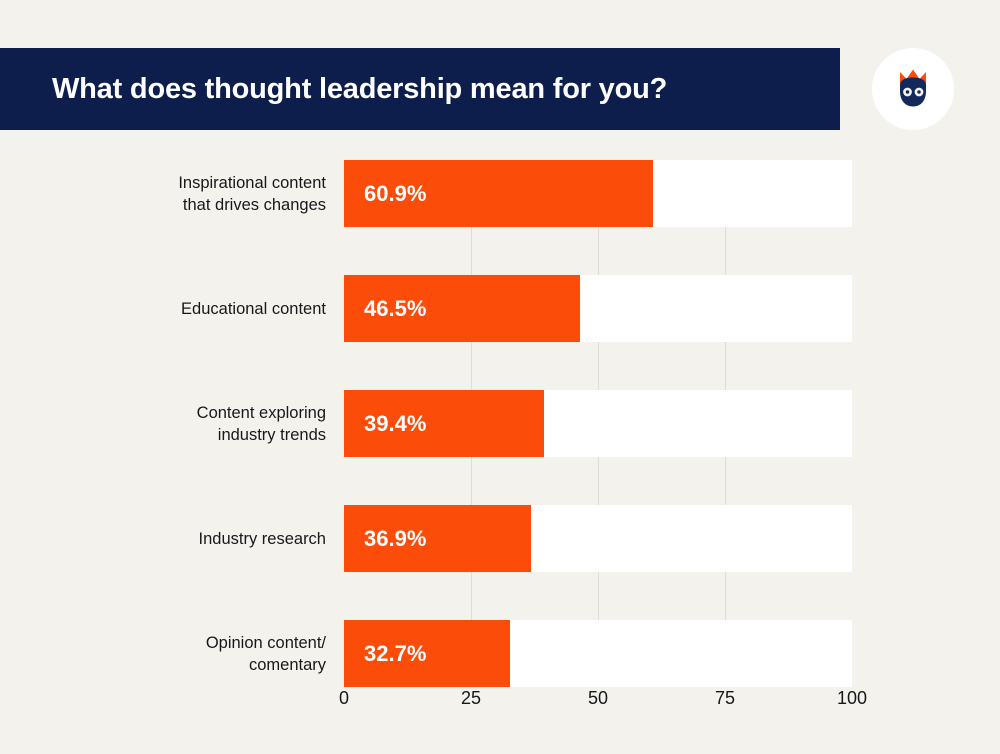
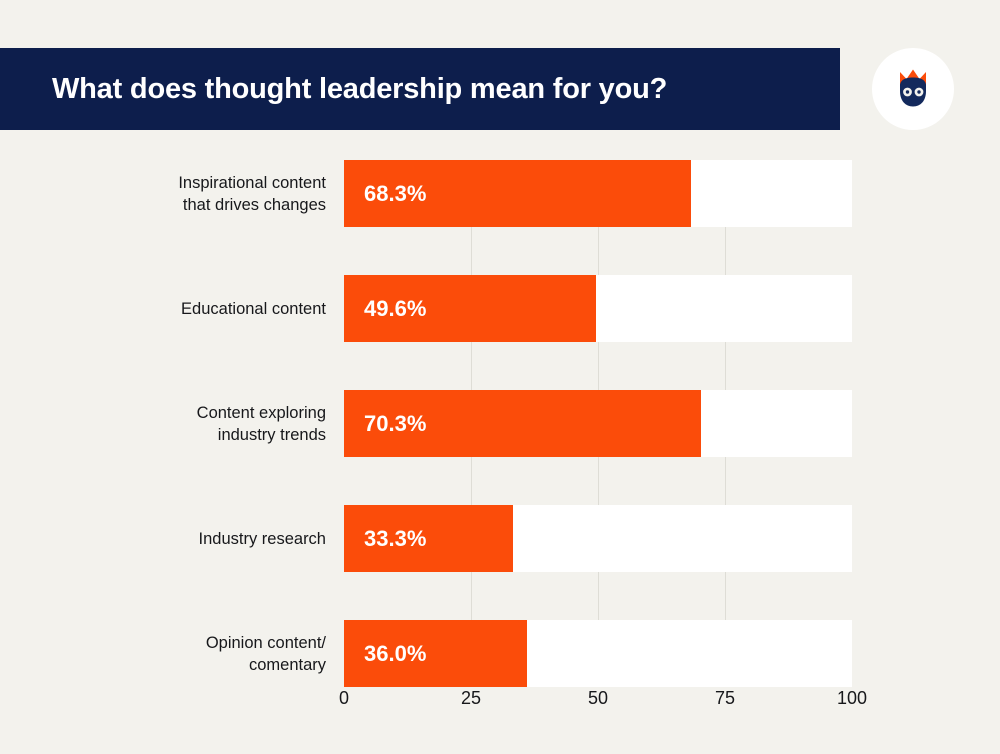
Inspirational content that drives changes: 60.9% -> 68.3%
Educational content: 46.5% -> 49.6%
Content exploring industry trends: 39.4% -> 70.3%
Industry research: 36.9% -> 33.3%
Opinion content/ comentary: 32.7% -> 36.0%
